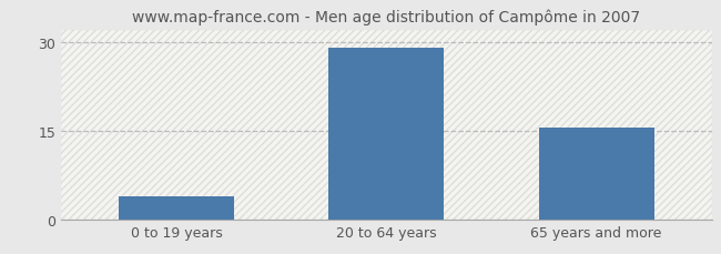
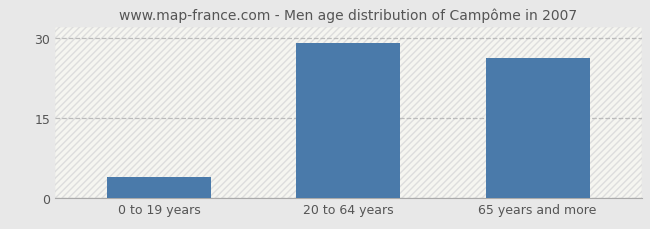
65 years and more: 15.5 -> 26.2
